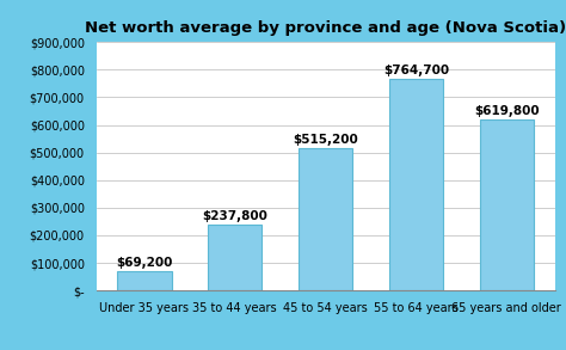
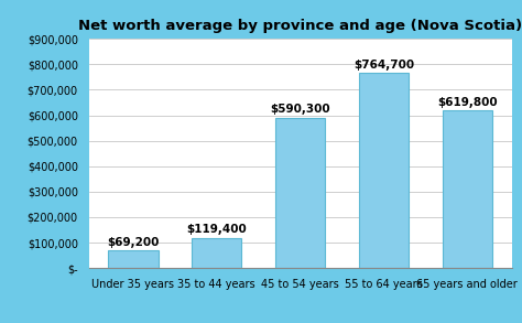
35 to 44 years: $237,800 -> $119,400
45 to 54 years: $515,200 -> $590,300
